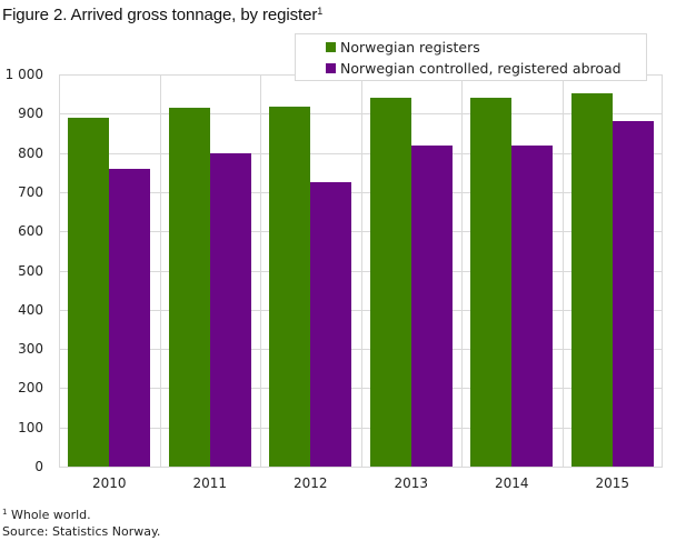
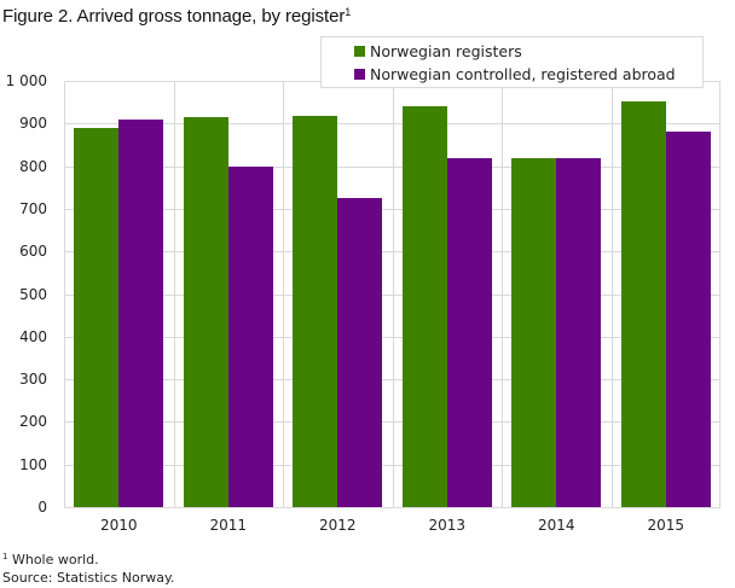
Norwegian controlled, registered abroad/2010: 760 -> 910
Norwegian registers/2014: 940 -> 820
